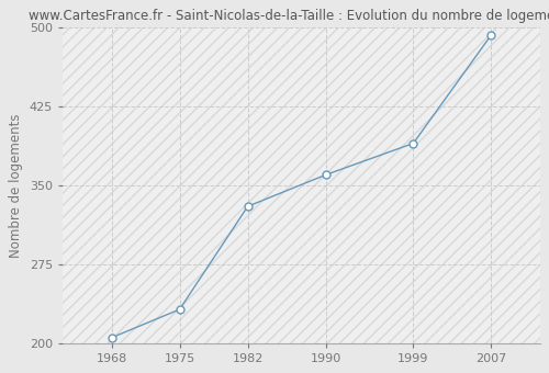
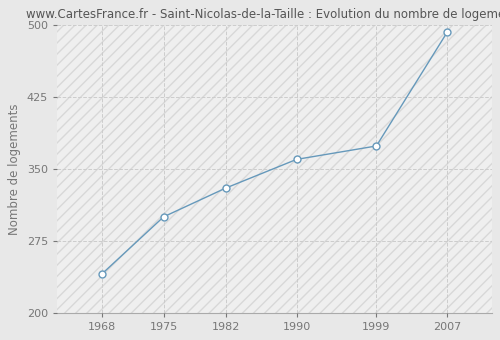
1968: 205 -> 240
1975: 232 -> 300
1999: 390 -> 374
